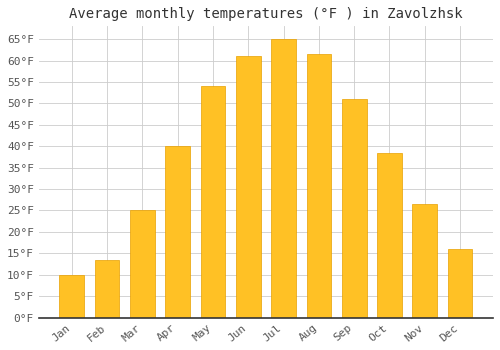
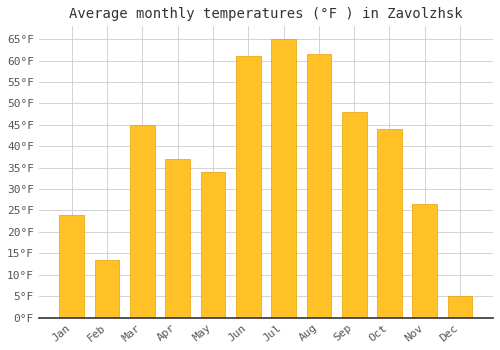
Jan: 10.0°F -> 24.0°F
Mar: 25.0°F -> 45.0°F
Apr: 40.0°F -> 37.0°F
May: 54.0°F -> 34.0°F
Sep: 51.0°F -> 48.0°F
Oct: 38.5°F -> 44.0°F
Dec: 16.0°F -> 5.0°F
